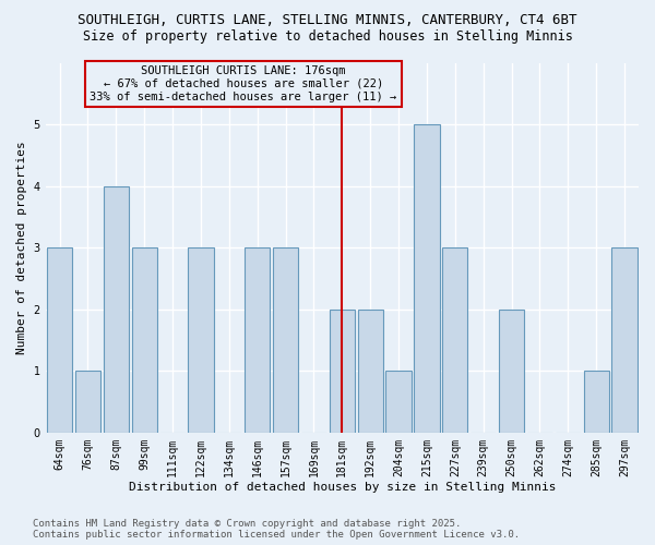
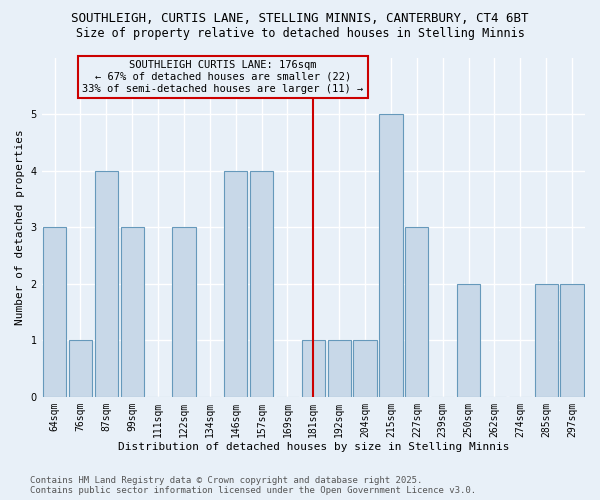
146sqm: 3 -> 4
157sqm: 3 -> 4
181sqm: 2 -> 1
192sqm: 2 -> 1
285sqm: 1 -> 2
297sqm: 3 -> 2
